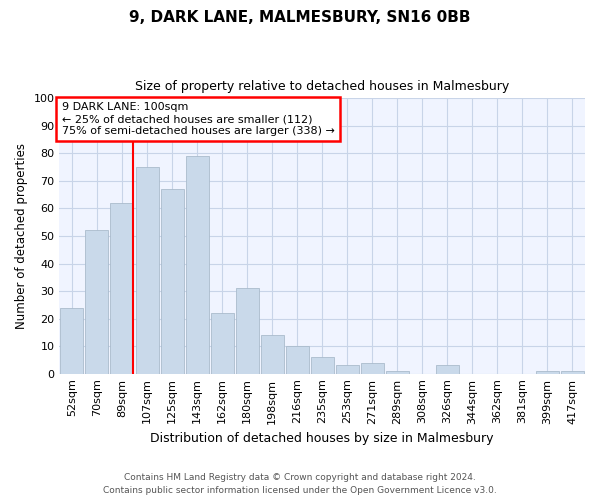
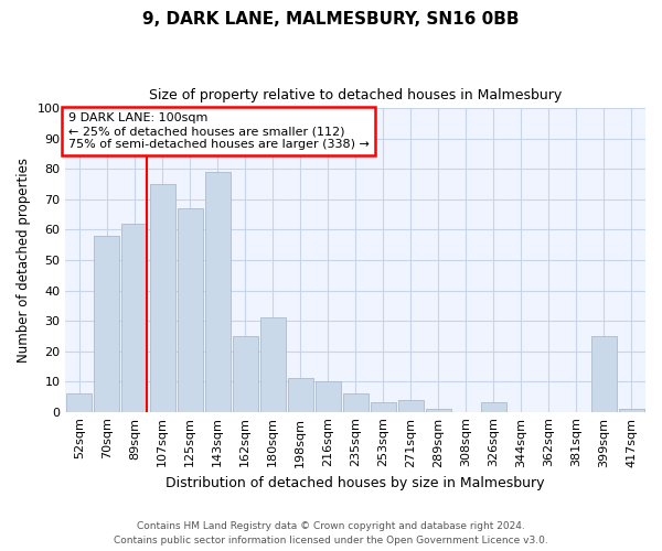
52sqm: 24 -> 6
70sqm: 52 -> 58
162sqm: 22 -> 25
198sqm: 14 -> 11
399sqm: 1 -> 25
